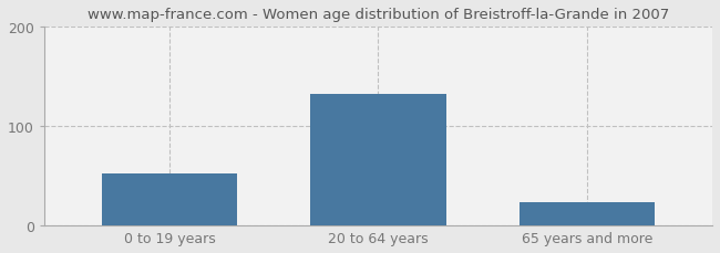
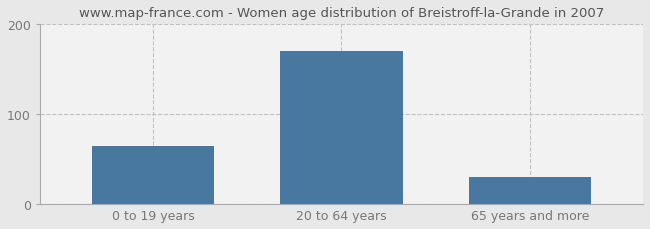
0 to 19 years: 52 -> 65
20 to 64 years: 132 -> 170
65 years and more: 24 -> 30
